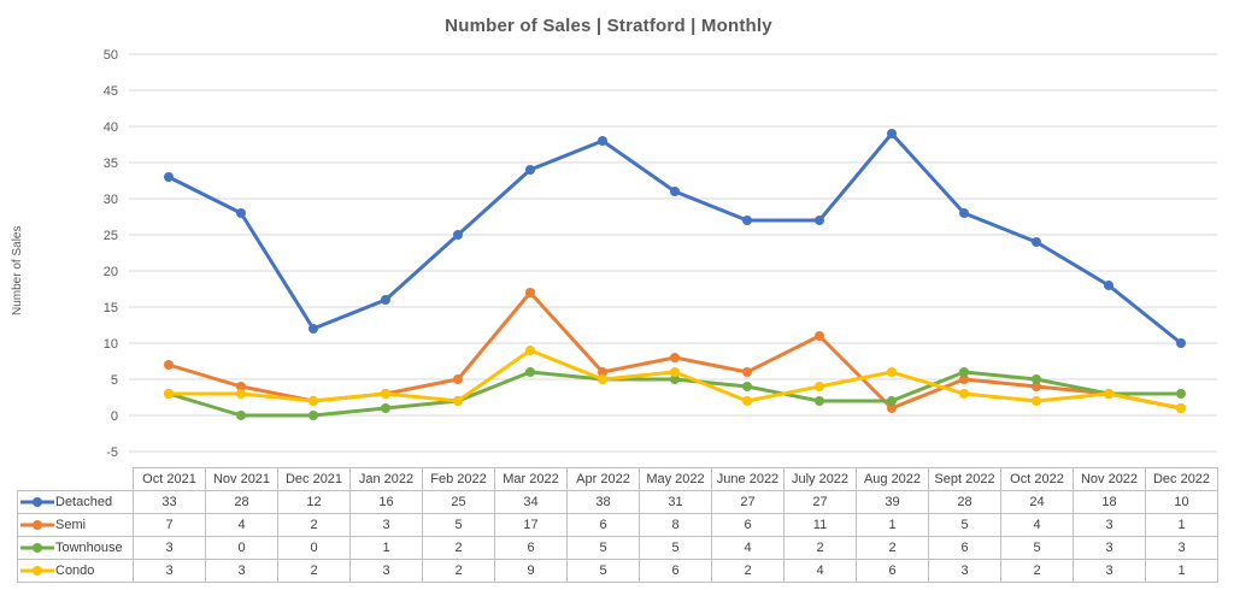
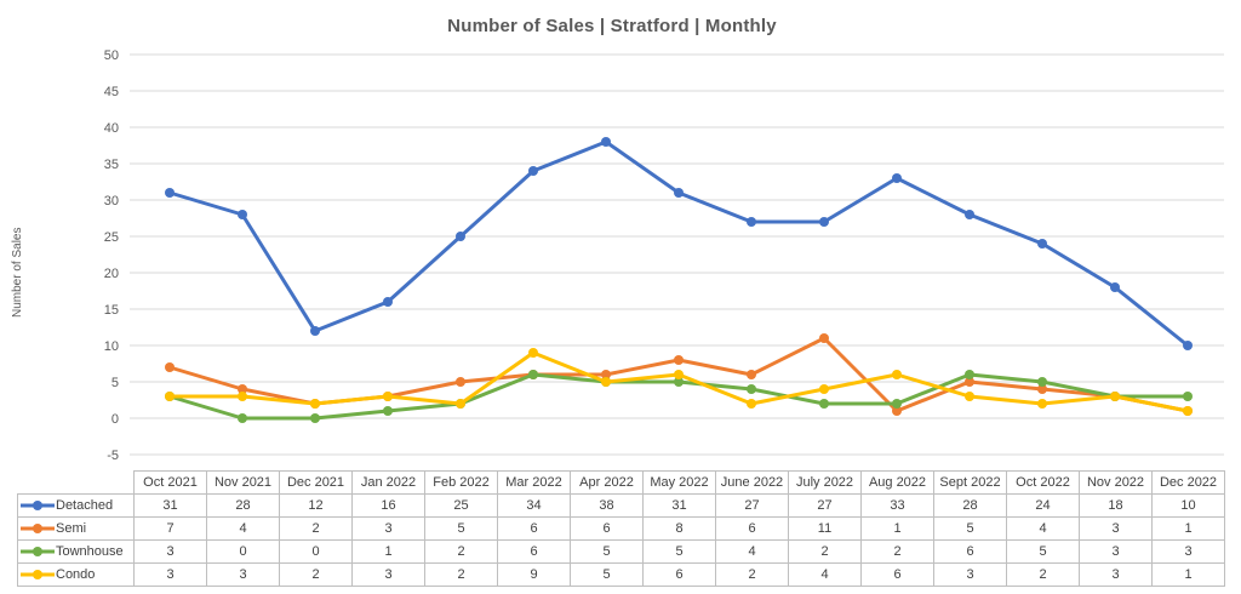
Detached/Oct 2021: 33 -> 31
Semi/Mar 2022: 17 -> 6
Detached/Aug 2022: 39 -> 33
